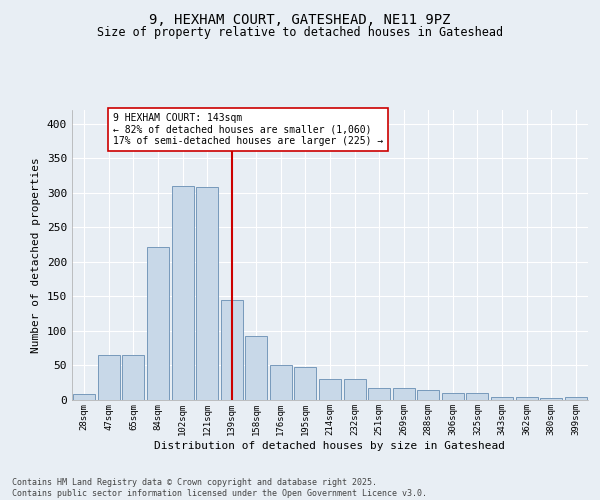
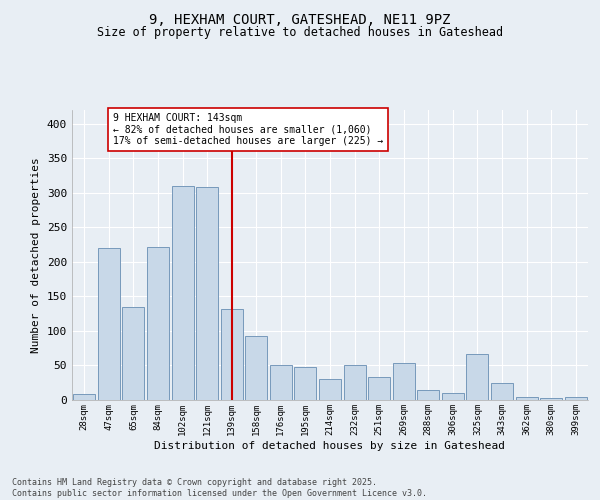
47sqm: 65 -> 220
65sqm: 65 -> 134
139sqm: 145 -> 132
232sqm: 30 -> 50
251sqm: 18 -> 34
269sqm: 18 -> 54
325sqm: 10 -> 66
343sqm: 4 -> 24
